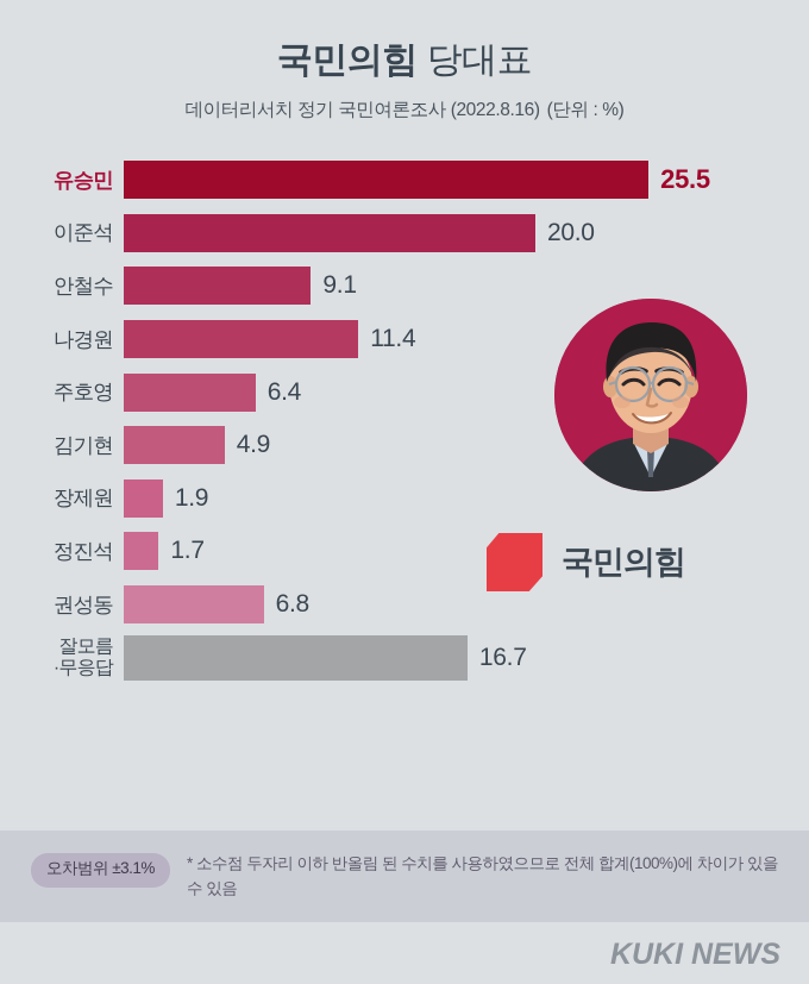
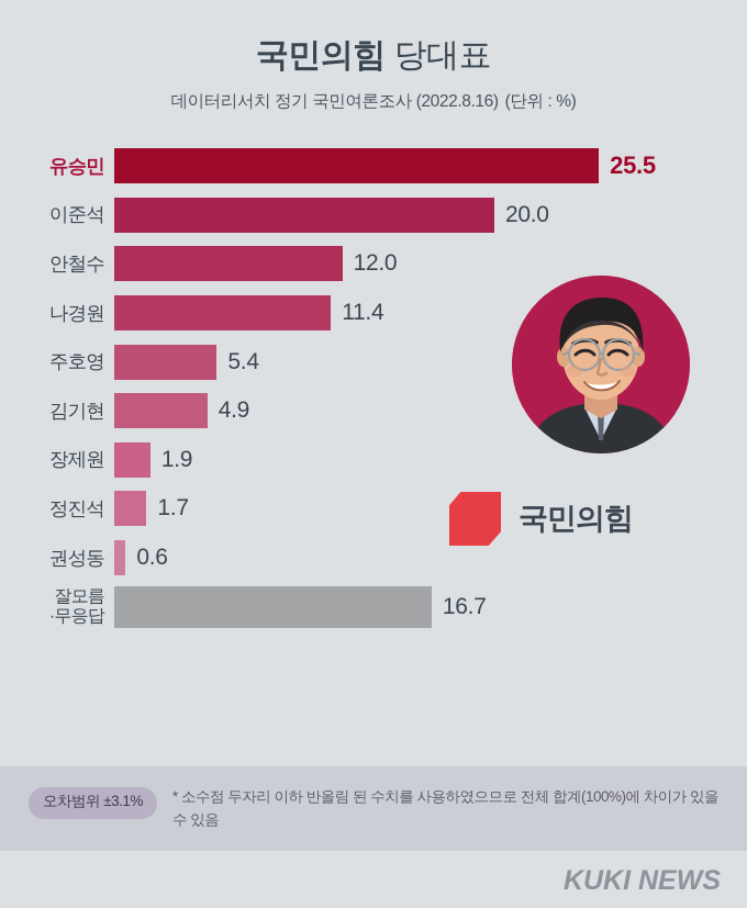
안철수: 9.1 -> 12.0
주호영: 6.4 -> 5.4
권성동: 6.8 -> 0.6
